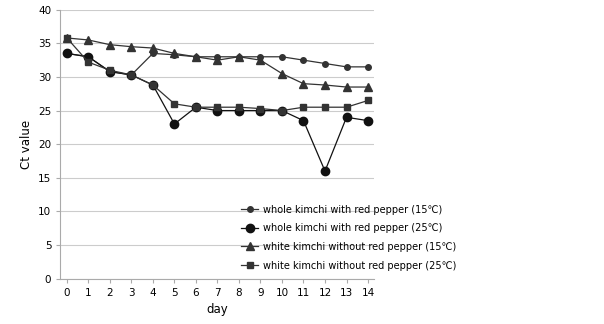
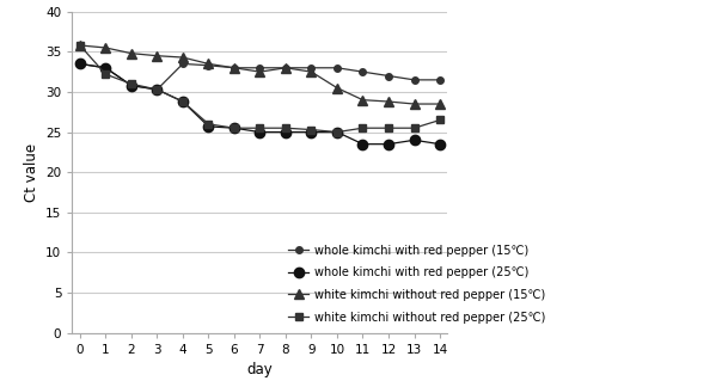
whole kimchi with red pepper (25℃)/5: 23.0 -> 25.7
whole kimchi with red pepper (25℃)/12: 16.0 -> 23.5
